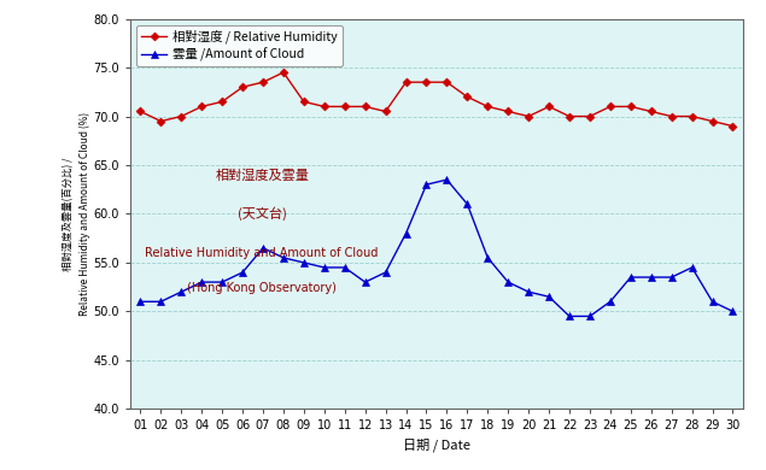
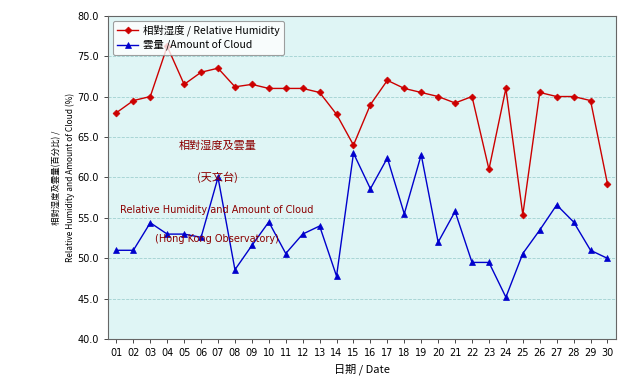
相對湿度 / Relative Humidity/01: 70.5 -> 68.0
雲量 /Amount of Cloud/03: 52.0 -> 54.4
相對湿度 / Relative Humidity/04: 71.0 -> 76.2
雲量 /Amount of Cloud/06: 54.0 -> 52.6
雲量 /Amount of Cloud/07: 56.5 -> 60.0
相對湿度 / Relative Humidity/08: 74.5 -> 71.2
雲量 /Amount of Cloud/08: 55.5 -> 48.6
雲量 /Amount of Cloud/09: 55.0 -> 51.6
雲量 /Amount of Cloud/11: 54.5 -> 50.6
相對湿度 / Relative Humidity/14: 73.5 -> 67.8
雲量 /Amount of Cloud/14: 58.0 -> 47.8
相對湿度 / Relative Humidity/15: 73.5 -> 64.0
相對湿度 / Relative Humidity/16: 73.5 -> 69.0
雲量 /Amount of Cloud/16: 63.5 -> 58.6
雲量 /Amount of Cloud/17: 61.0 -> 62.4
雲量 /Amount of Cloud/19: 53.0 -> 62.8
相對湿度 / Relative Humidity/21: 71.0 -> 69.2
雲量 /Amount of Cloud/21: 51.5 -> 55.8
相對湿度 / Relative Humidity/23: 70.0 -> 61.0
雲量 /Amount of Cloud/24: 51.0 -> 45.2
相對湿度 / Relative Humidity/25: 71.0 -> 55.4
雲量 /Amount of Cloud/25: 53.5 -> 50.6
雲量 /Amount of Cloud/27: 53.5 -> 56.6
相對湿度 / Relative Humidity/30: 69.0 -> 59.2
